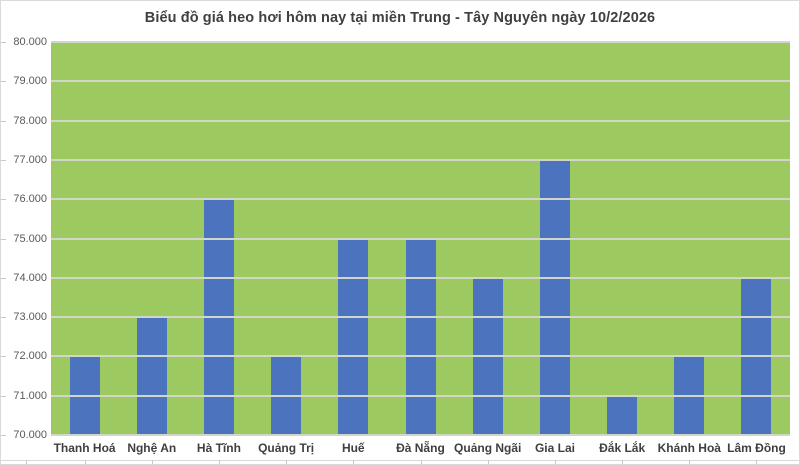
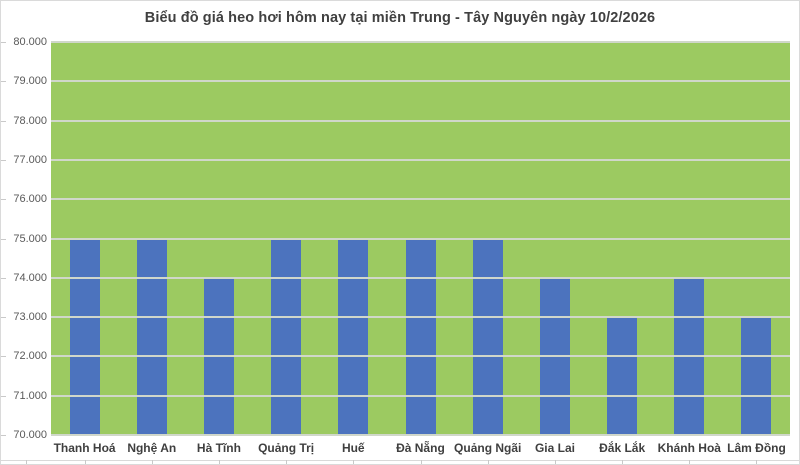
Thanh Hoá: 72000 -> 75000
Nghệ An: 73000 -> 75000
Hà Tĩnh: 76000 -> 74000
Quảng Trị: 72000 -> 75000
Quảng Ngãi: 74000 -> 75000
Gia Lai: 77000 -> 74000
Đắk Lắk: 71000 -> 73000
Khánh Hoà: 72000 -> 74000
Lâm Đồng: 74000 -> 73000
